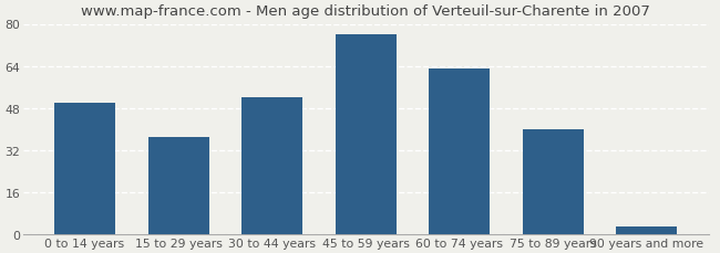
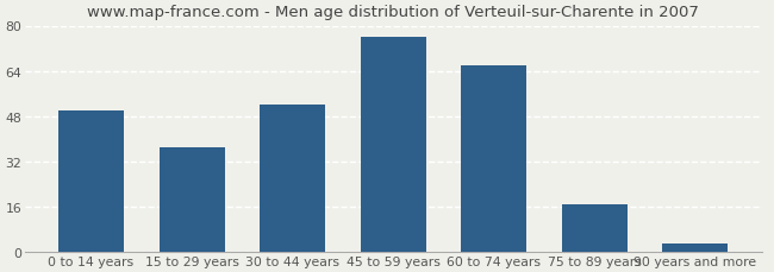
60 to 74 years: 63 -> 66
75 to 89 years: 40 -> 17
